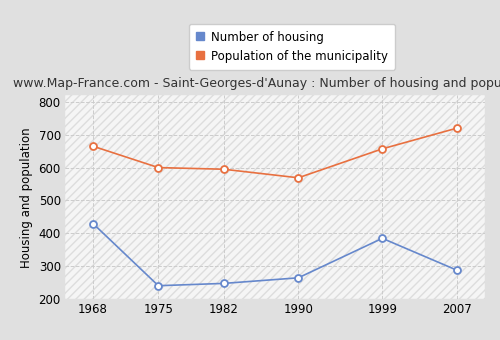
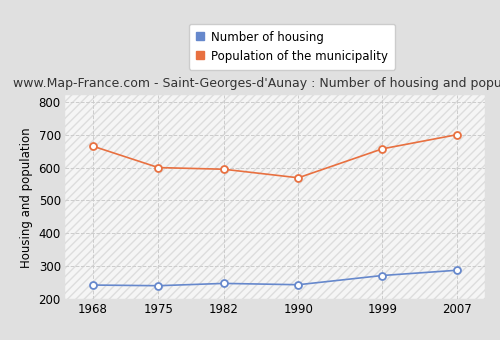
Number of housing/1968: 430 -> 243
Number of housing/1990: 265 -> 244
Number of housing/1999: 385 -> 272
Population of the municipality/2007: 720 -> 700
